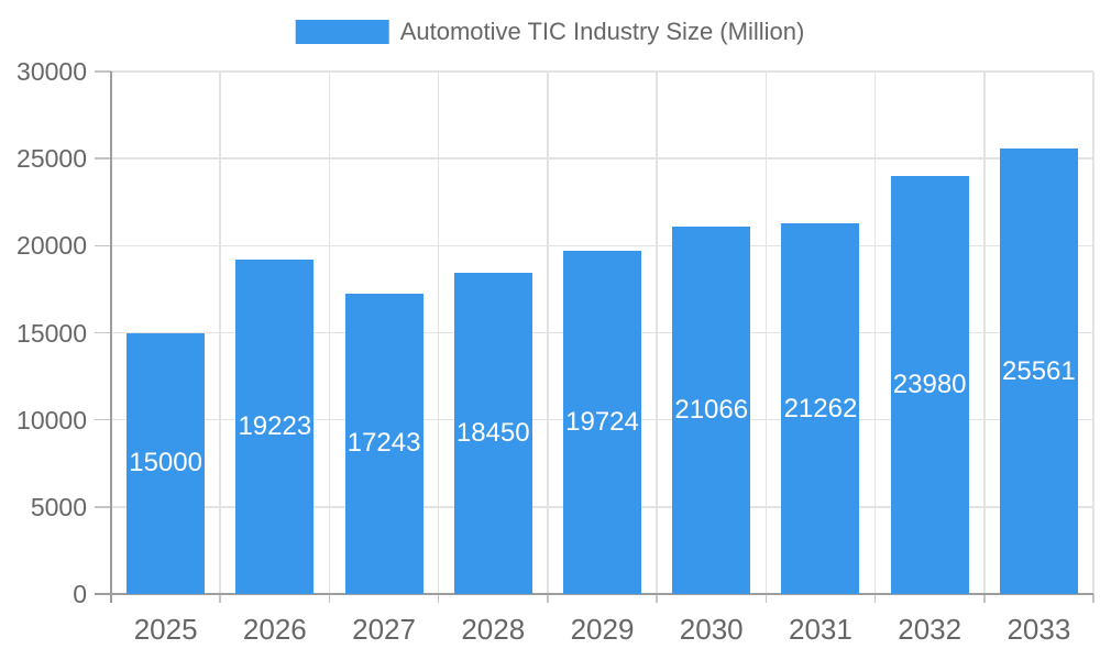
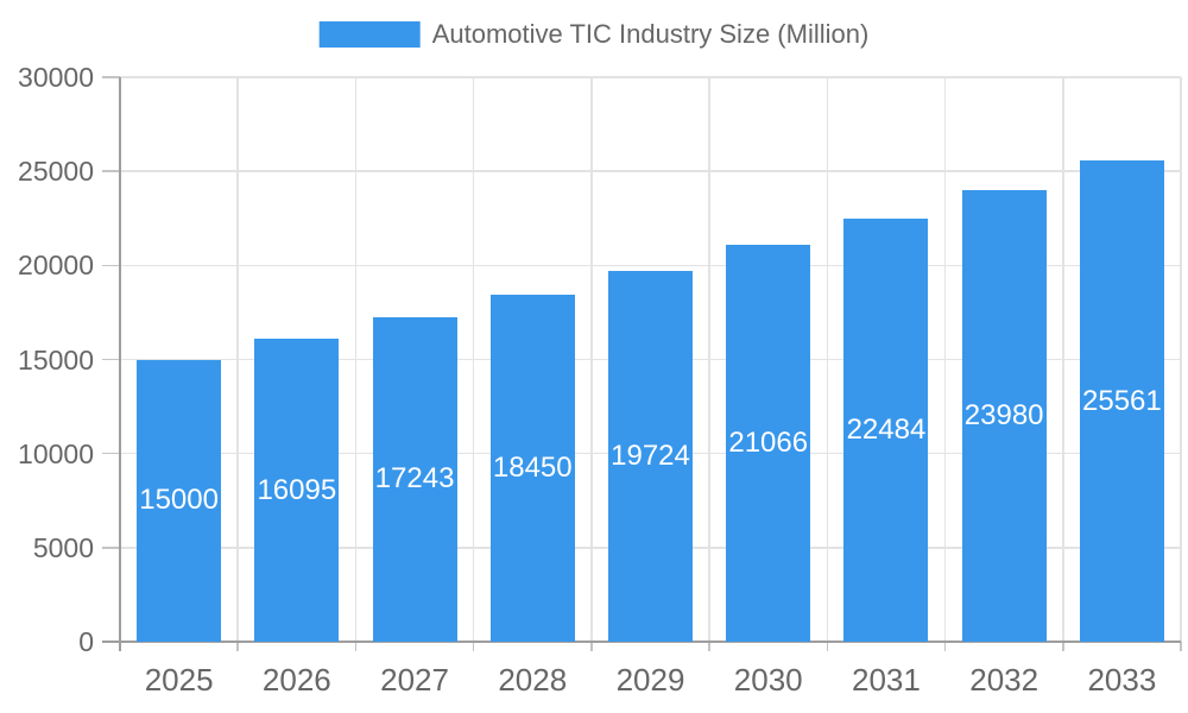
2026: 19223 -> 16095
2031: 21262 -> 22484
